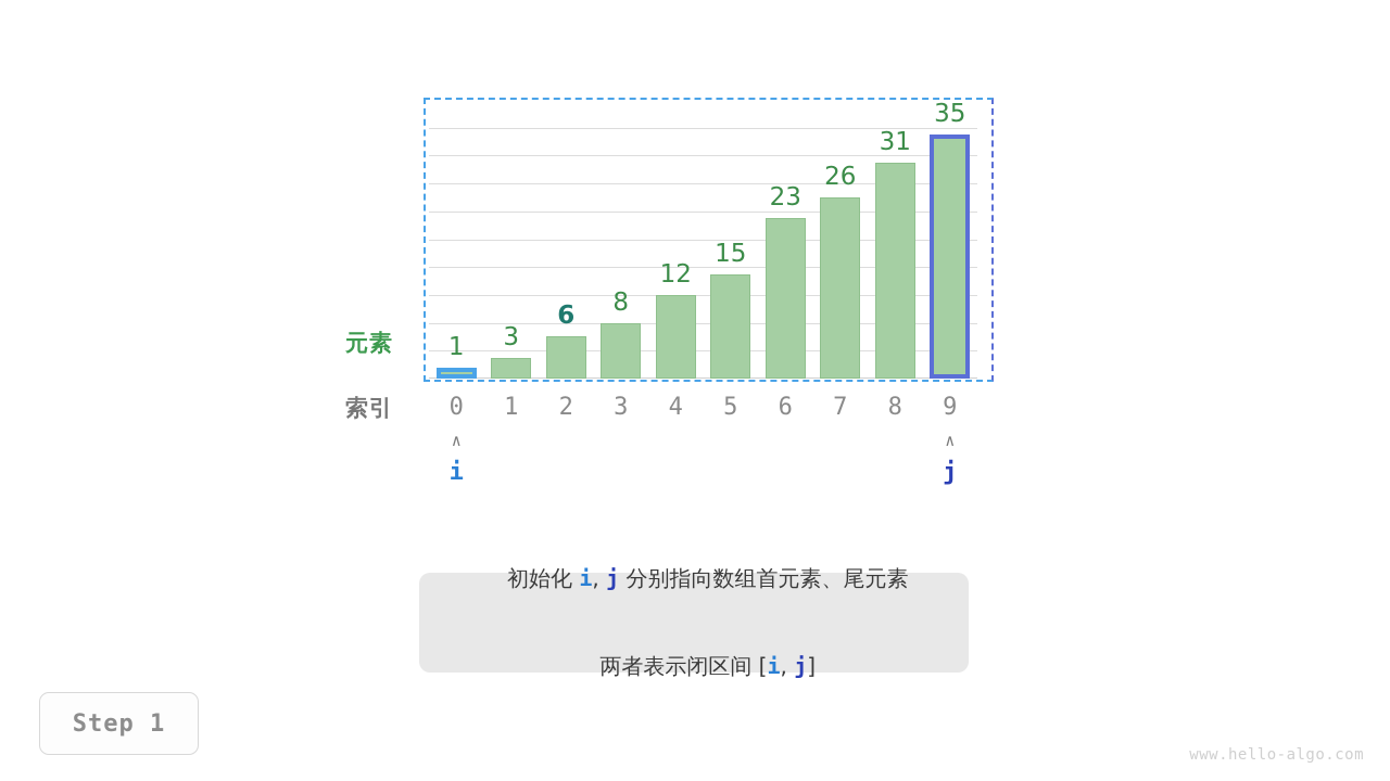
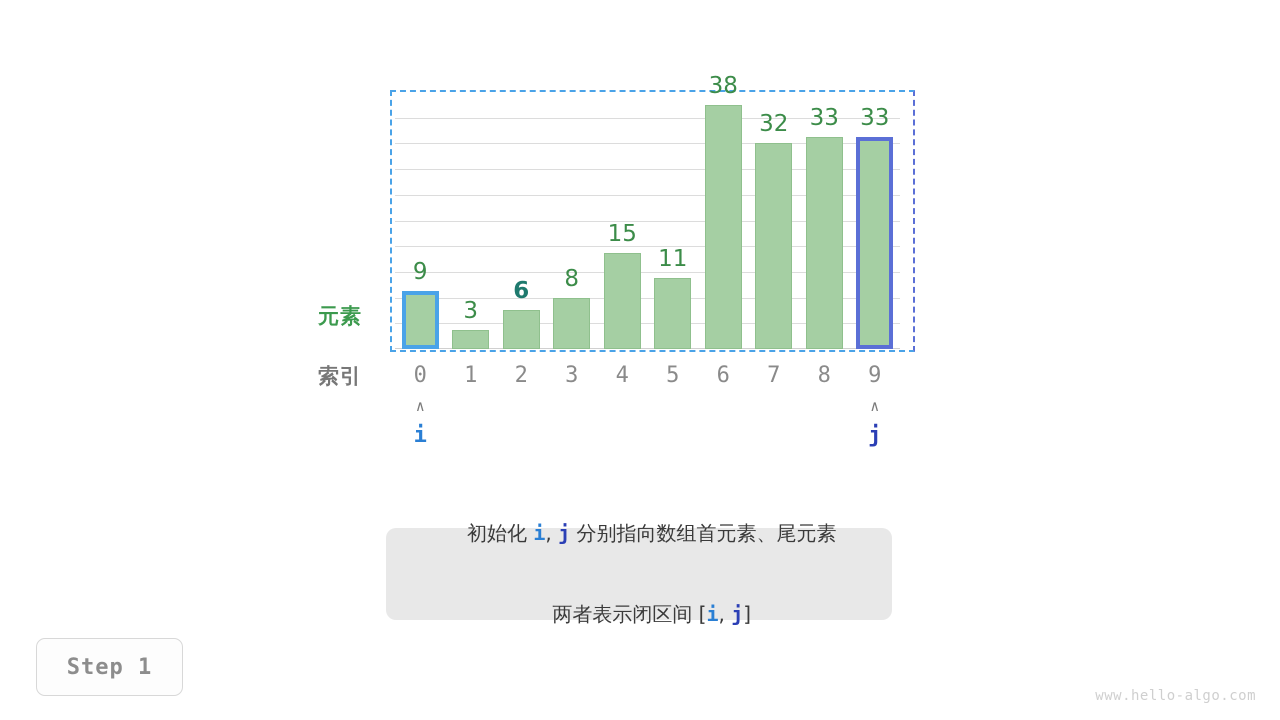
0: 1 -> 9
4: 12 -> 15
5: 15 -> 11
6: 23 -> 38
7: 26 -> 32
8: 31 -> 33
9: 35 -> 33
